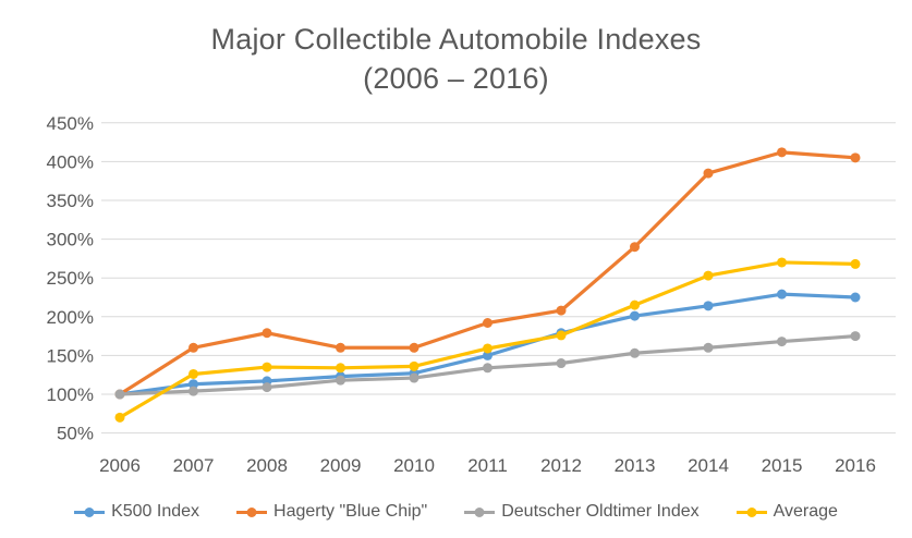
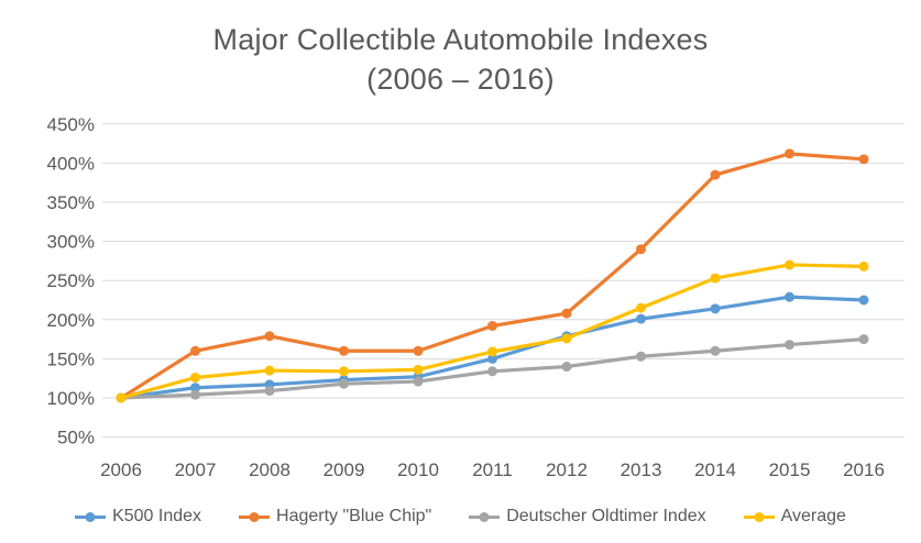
Average/2006: 70% -> 100%
